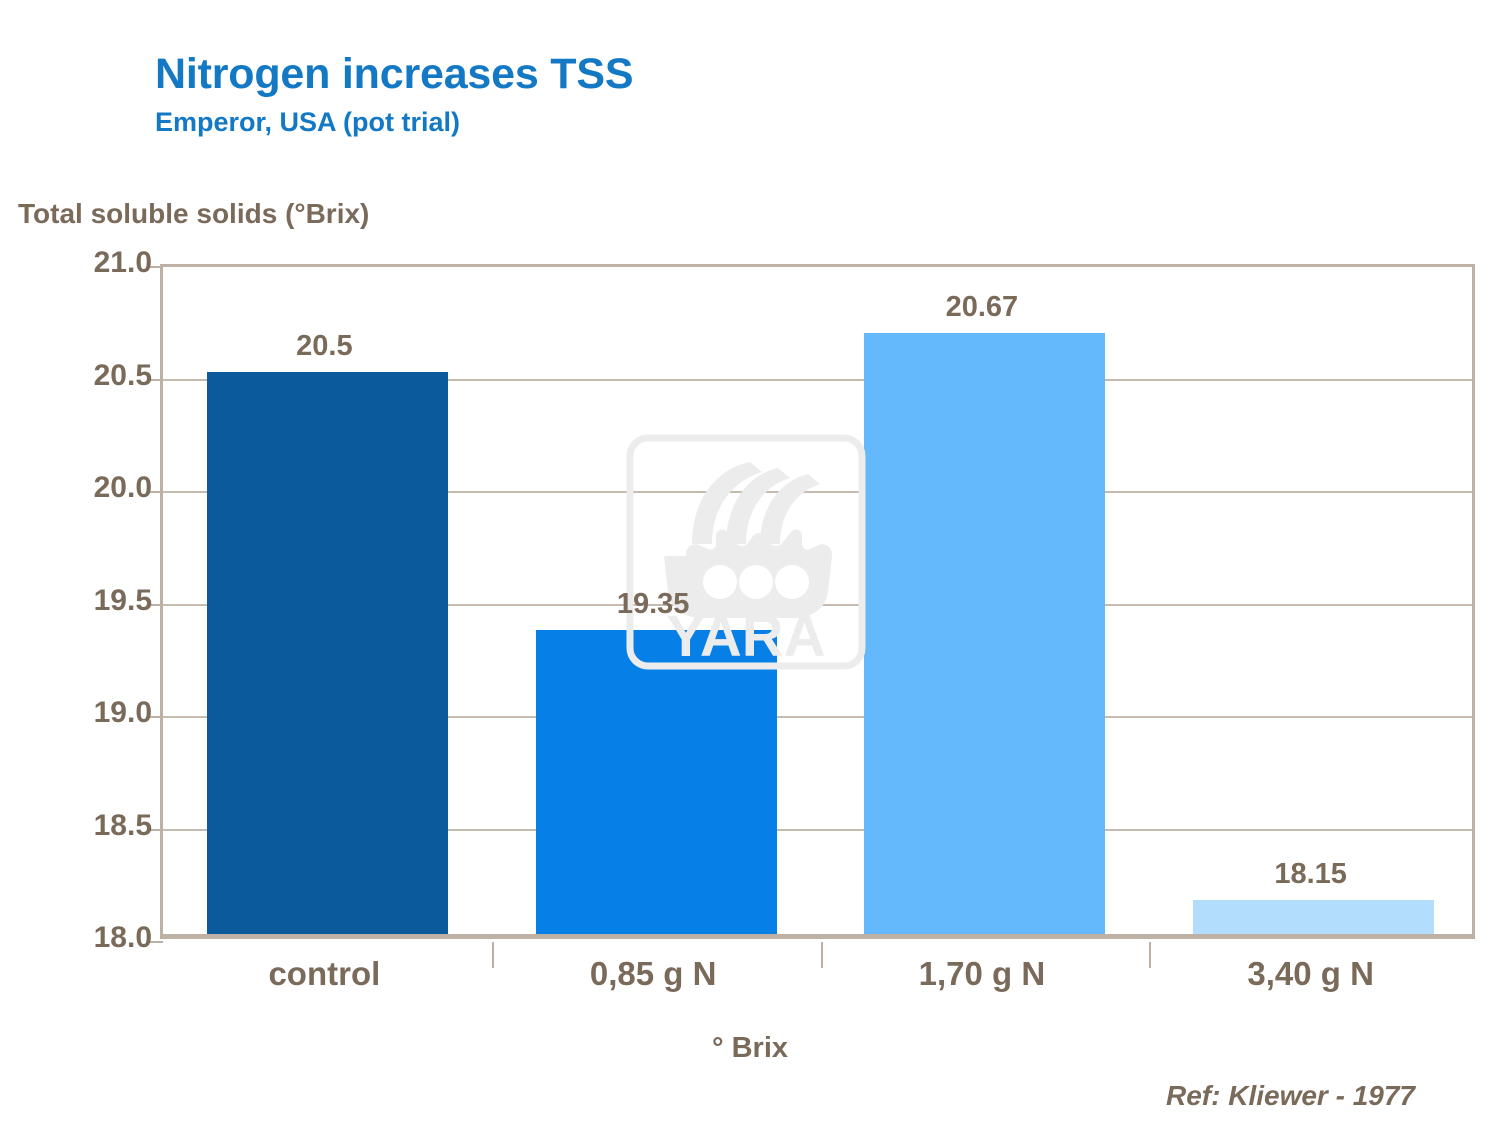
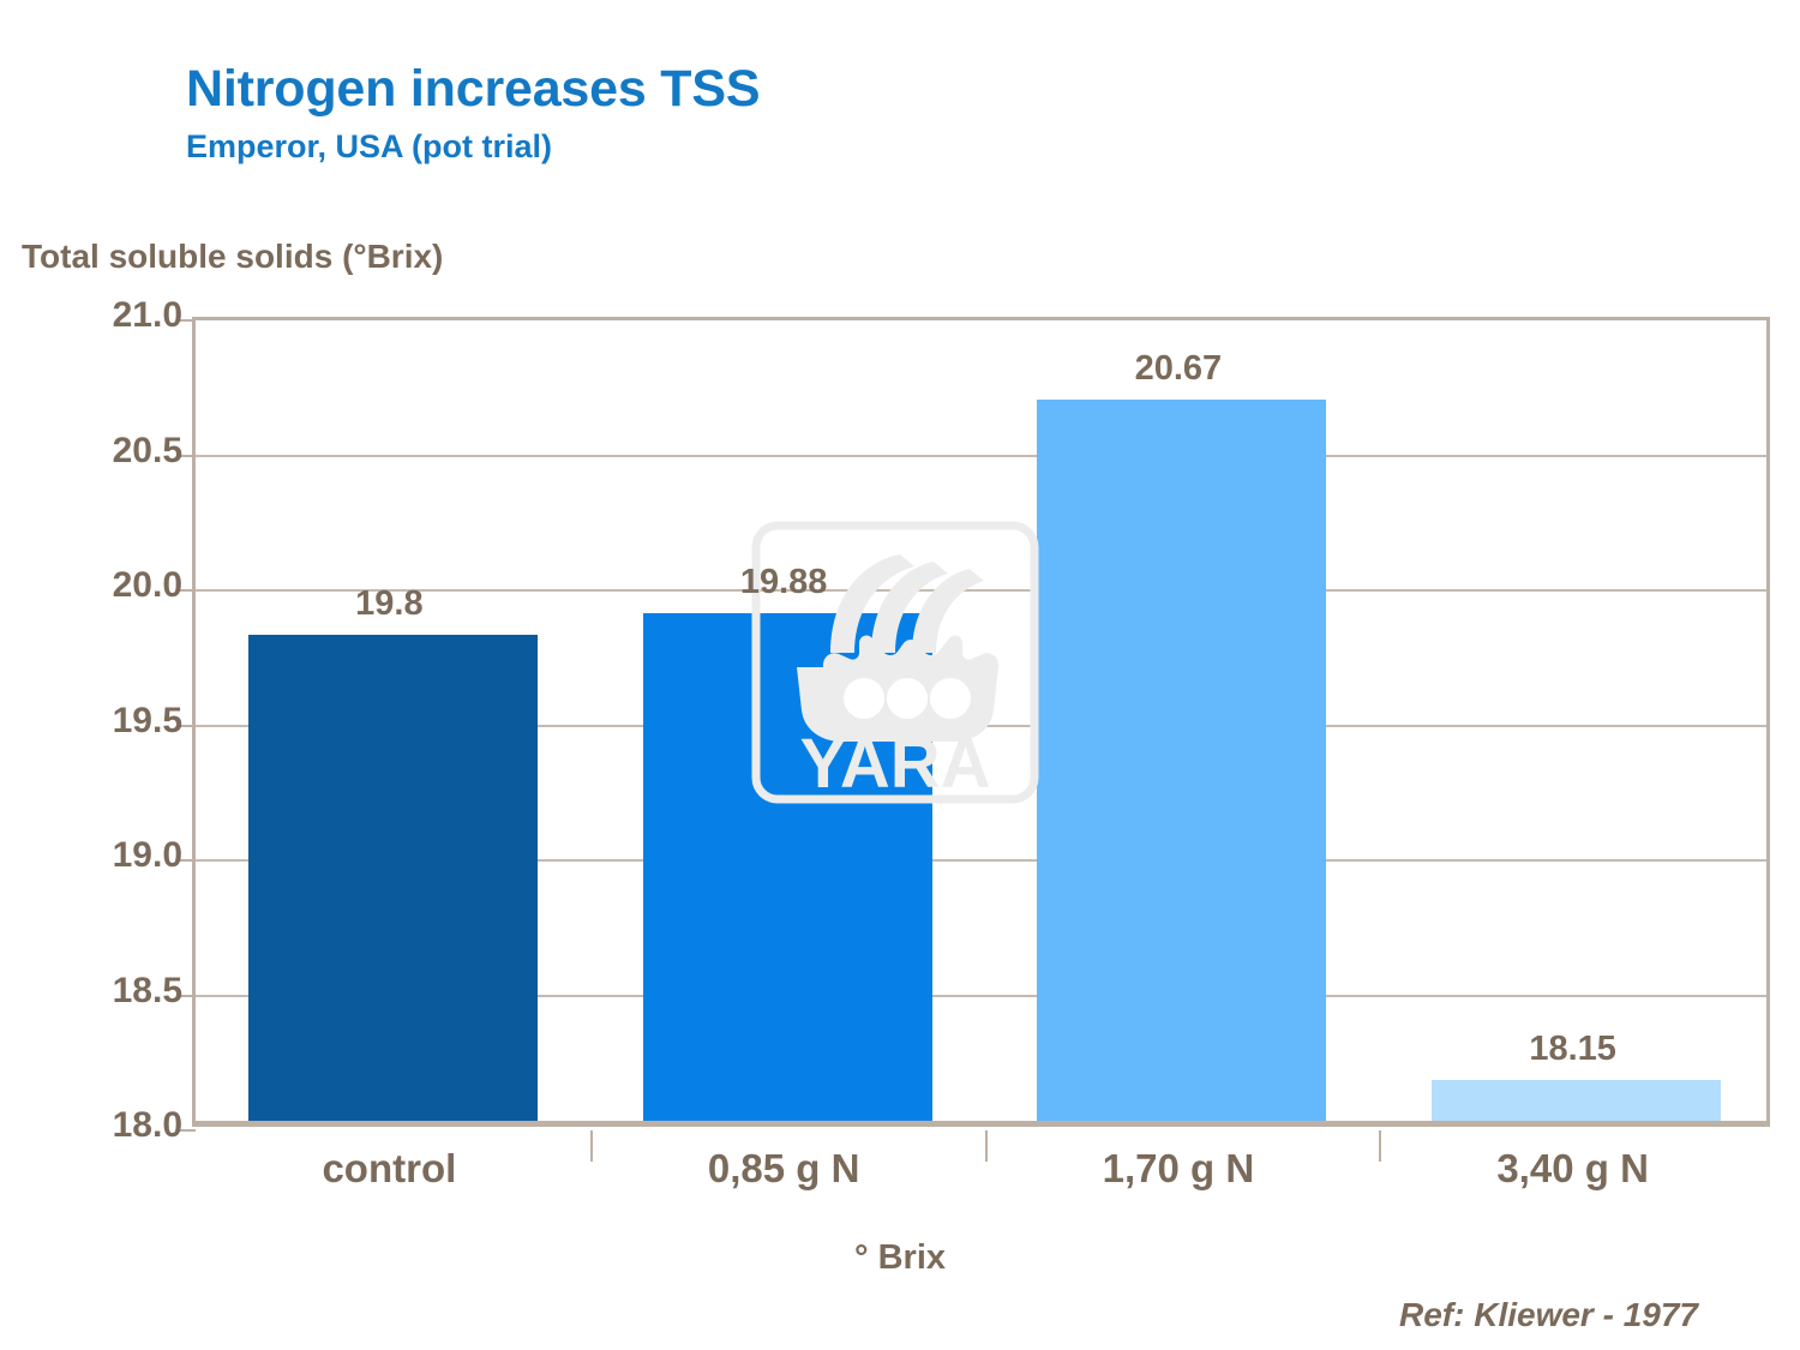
control: 20.5 -> 19.8
0,85 g N: 19.35 -> 19.88
